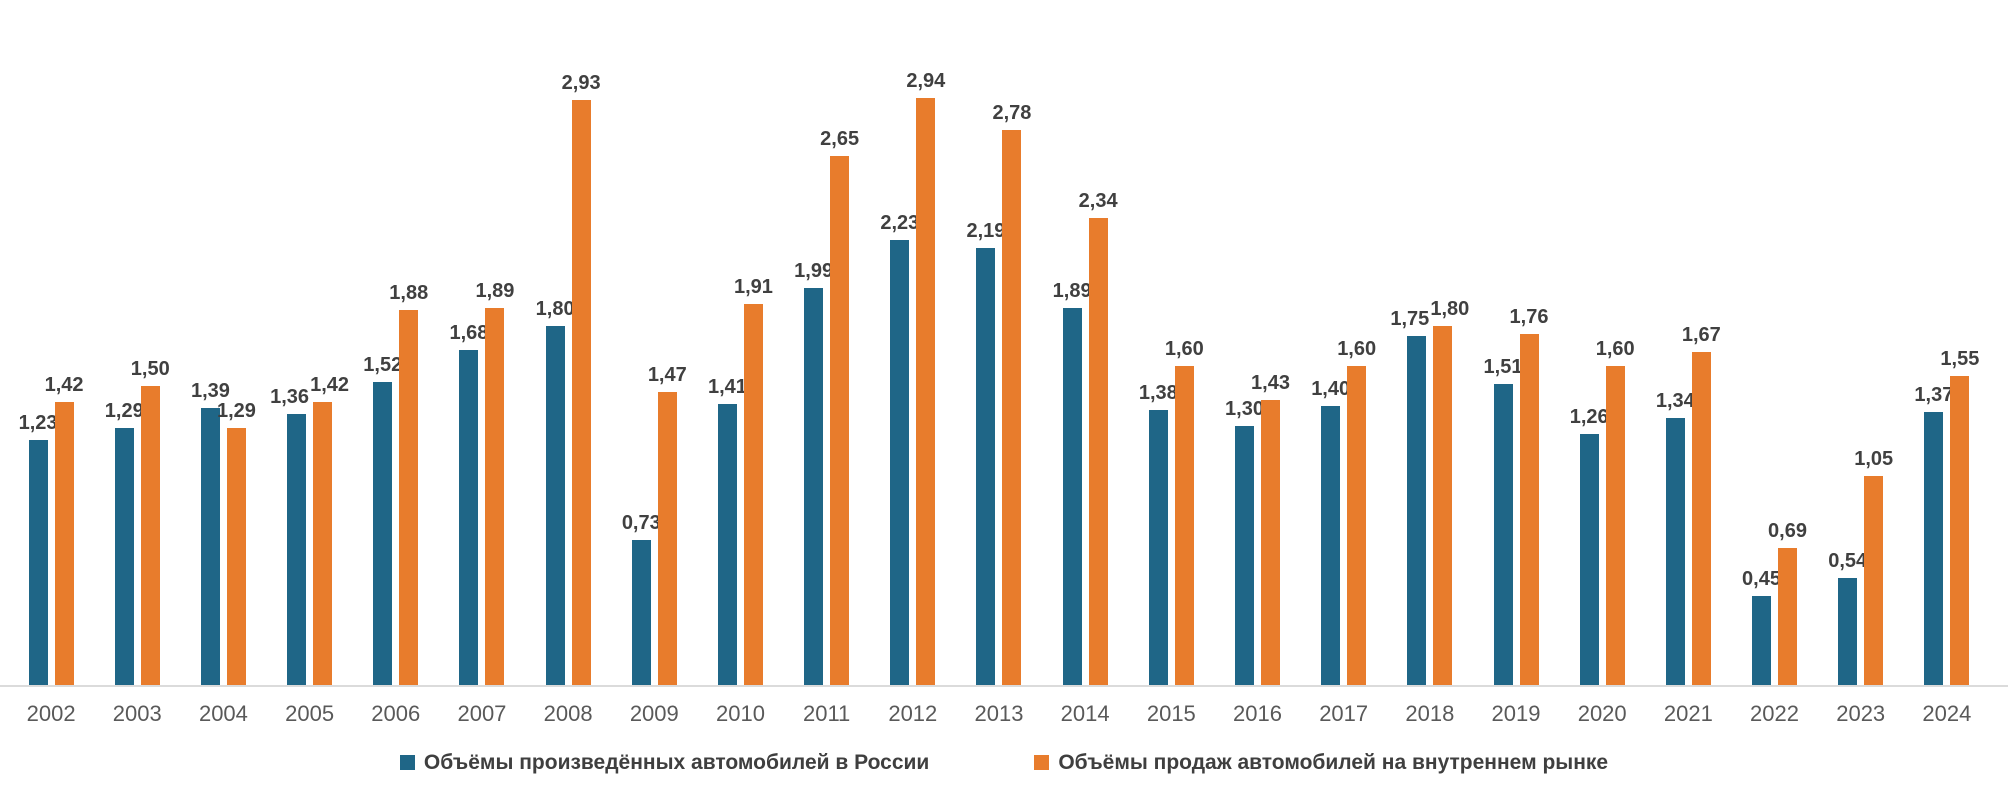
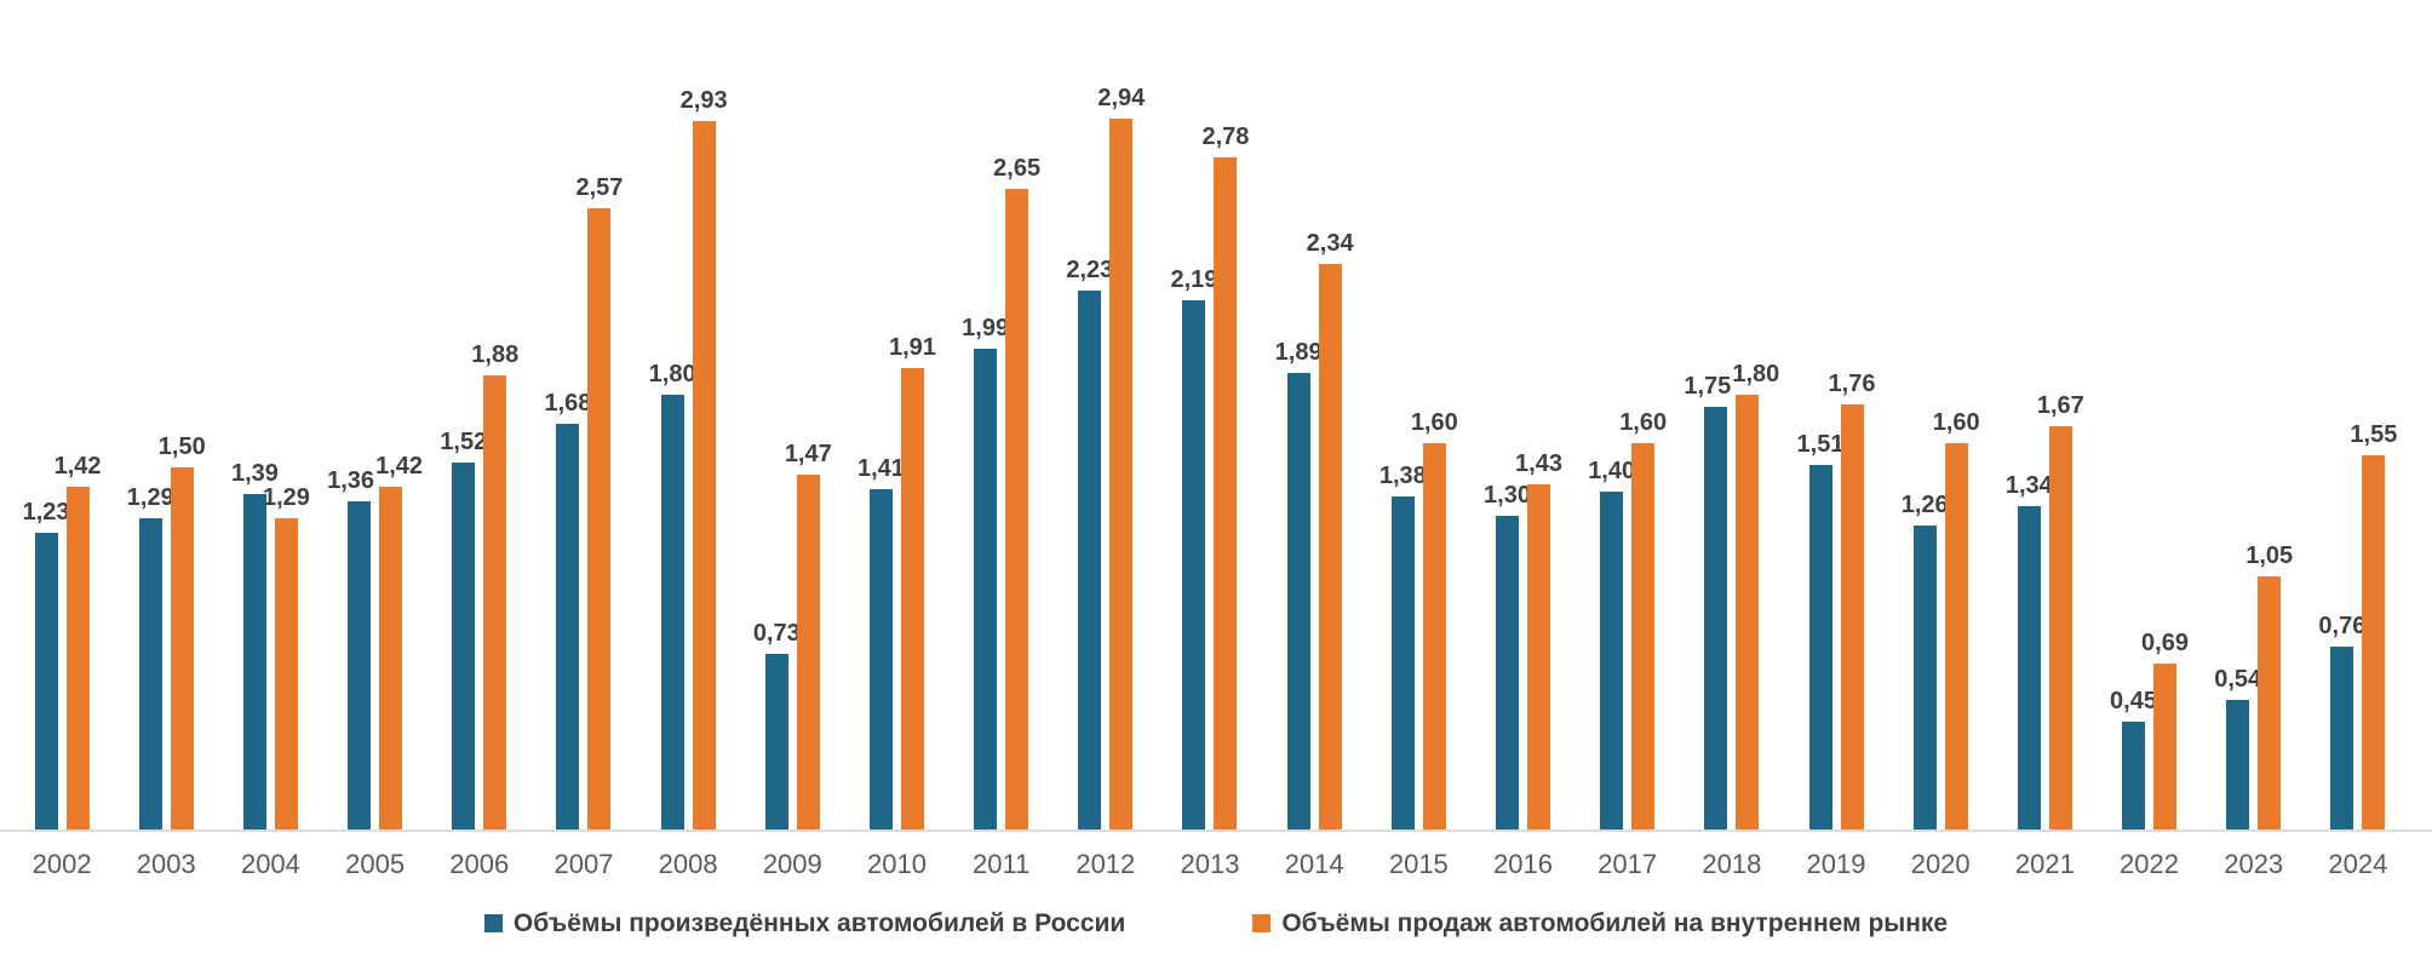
Объёмы продаж автомобилей на внутреннем рынке/2007: 1,89 -> 2,57
Объёмы произведённых автомобилей в России/2024: 1,37 -> 0,76
